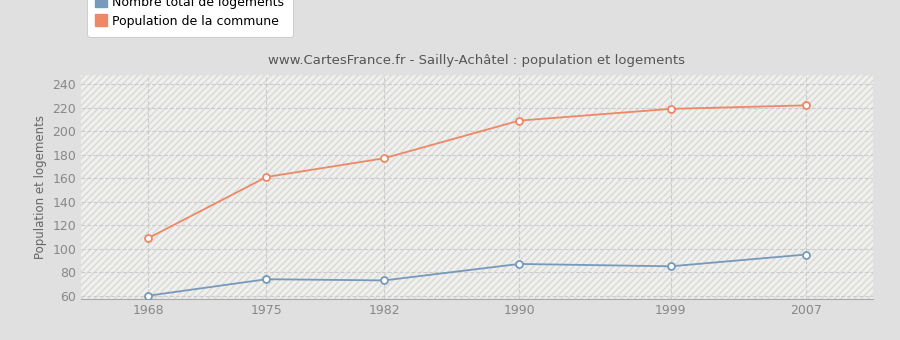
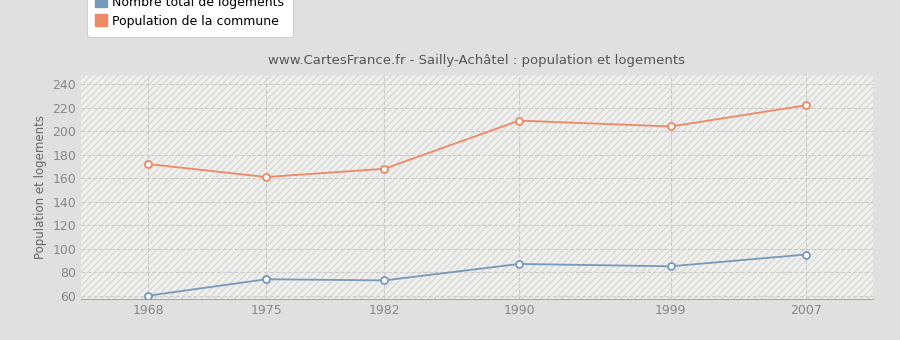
Population de la commune/1968: 109 -> 172
Population de la commune/1982: 177 -> 168
Population de la commune/1999: 219 -> 204
